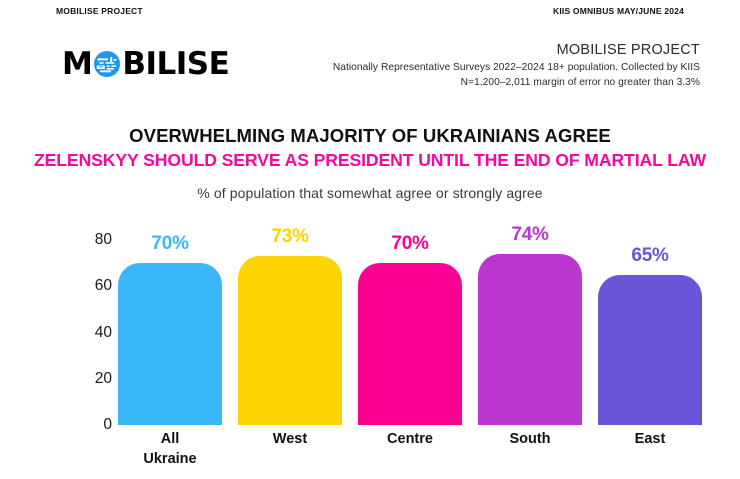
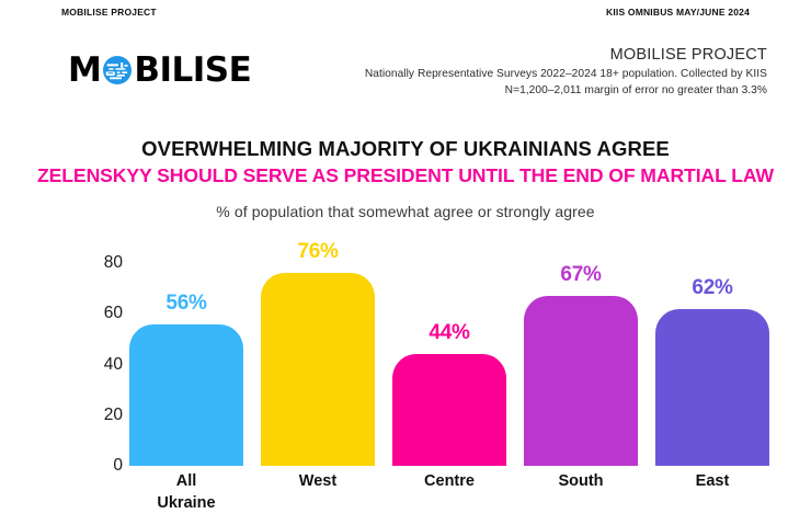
All Ukraine: 70% -> 56%
West: 73% -> 76%
Centre: 70% -> 44%
South: 74% -> 67%
East: 65% -> 62%
